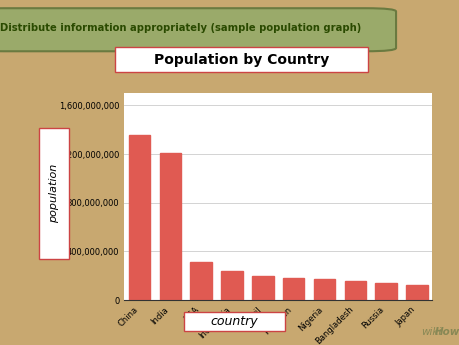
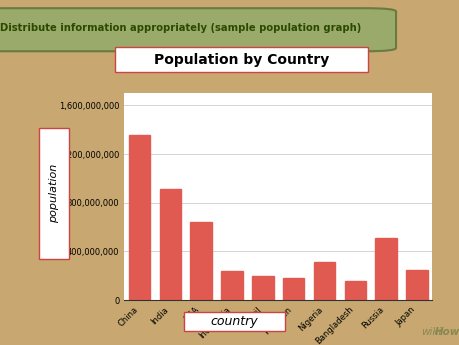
India: 1,210,000,000 -> 910,000,000
USA: 310,000,000 -> 640,000,000
Nigeria: 170,000,000 -> 310,000,000
Russia: 140,000,000 -> 510,000,000
Japan: 130,000,000 -> 250,000,000
